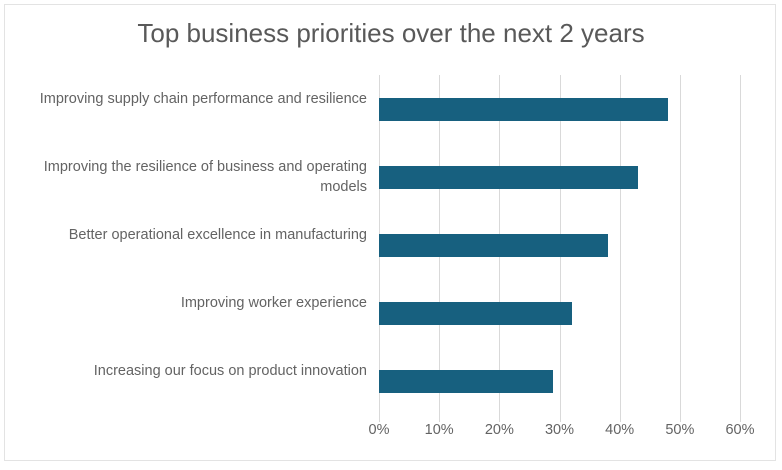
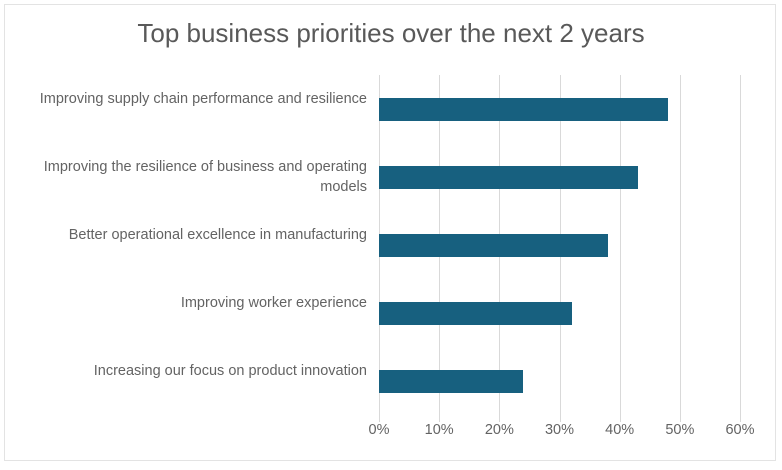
Increasing our focus on product innovation: 29% -> 24%
